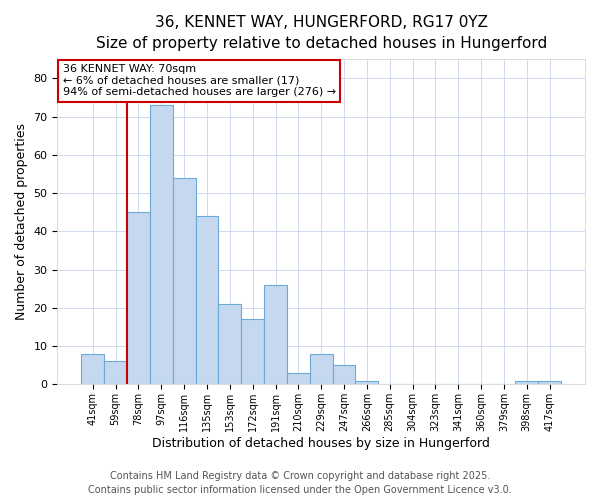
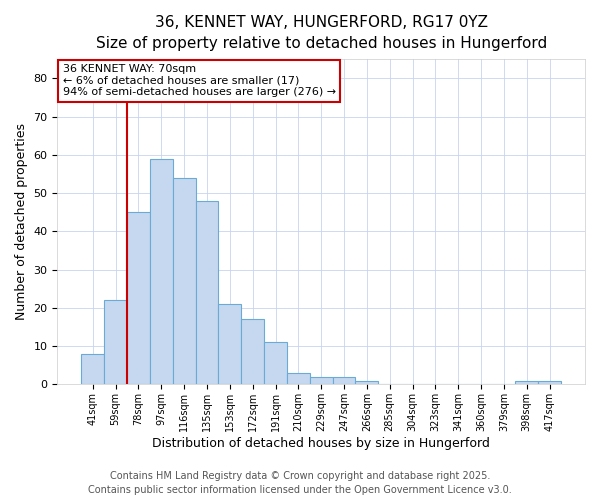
59sqm: 6 -> 22
97sqm: 73 -> 59
135sqm: 44 -> 48
191sqm: 26 -> 11
229sqm: 8 -> 2
247sqm: 5 -> 2
